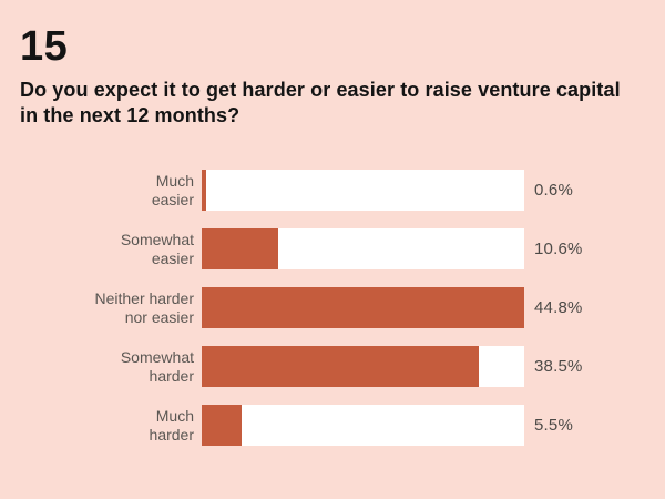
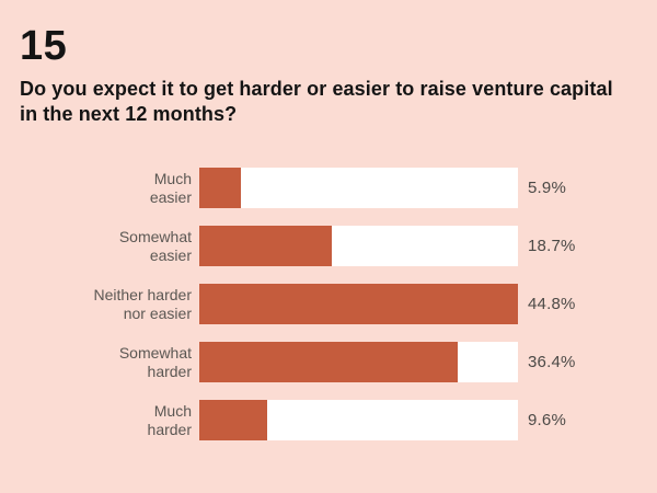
Much easier: 0.6% -> 5.9%
Somewhat easier: 10.6% -> 18.7%
Somewhat harder: 38.5% -> 36.4%
Much harder: 5.5% -> 9.6%
